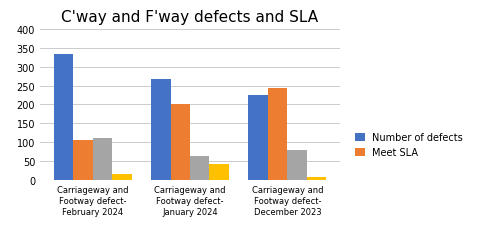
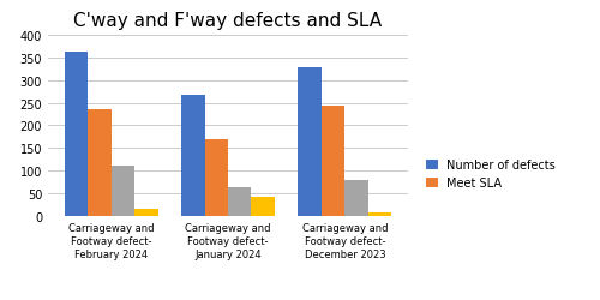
Number of defects/Carriageway and Footway defect- February 2024: 335 -> 362
Meet SLA/Carriageway and Footway defect- February 2024: 105 -> 235
Meet SLA/Carriageway and Footway defect- January 2024: 200 -> 170
Number of defects/Carriageway and Footway defect- December 2023: 225 -> 328
